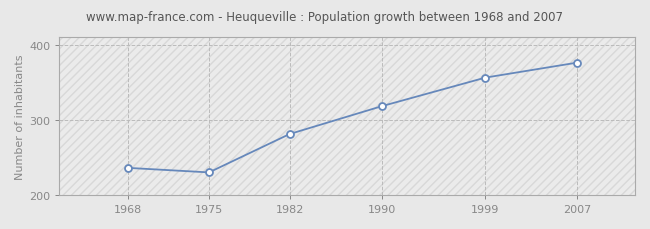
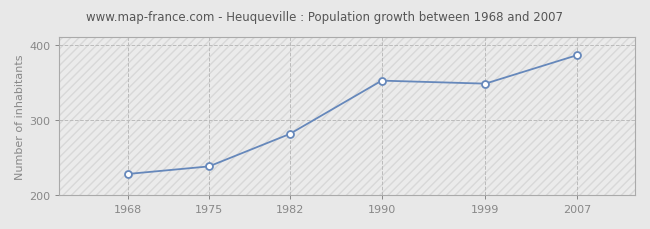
1968: 236 -> 228
1975: 230 -> 238
1990: 318 -> 352
1999: 356 -> 348
2007: 376 -> 386
